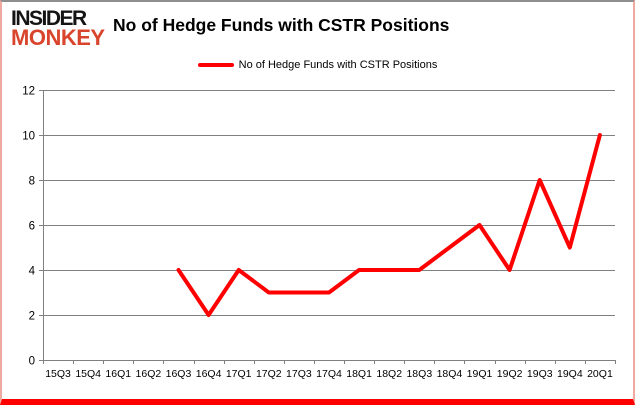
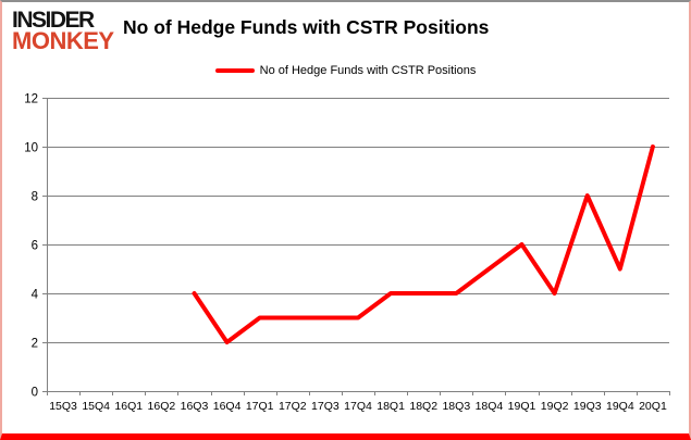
17Q1: 4 -> 3
